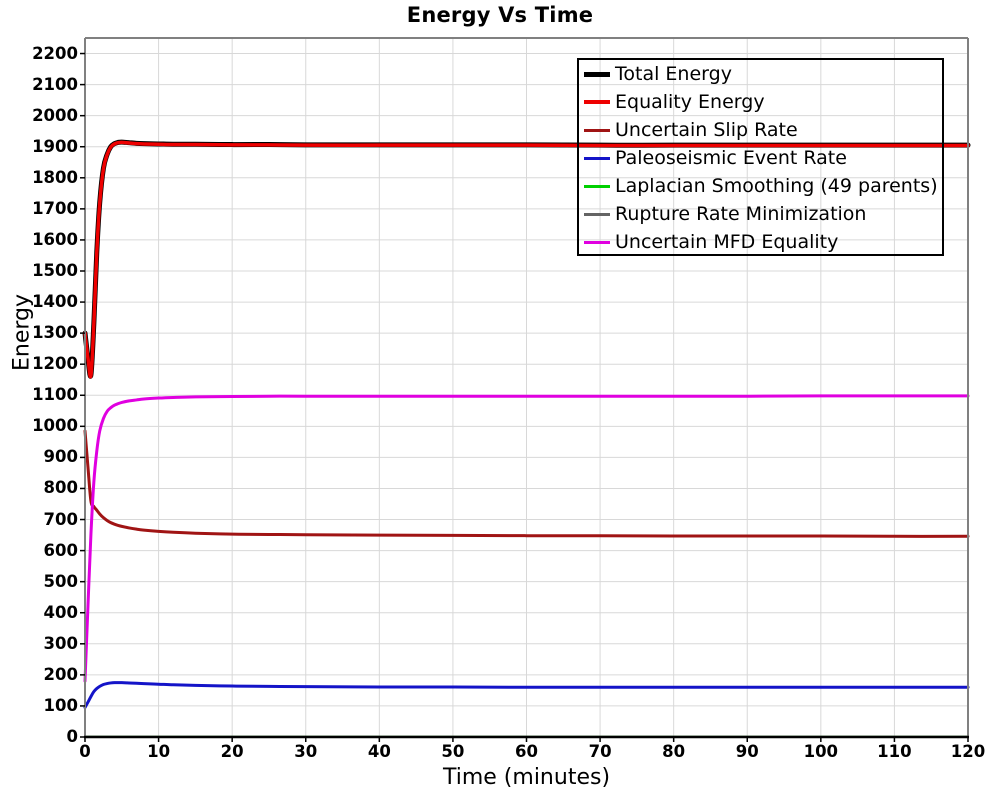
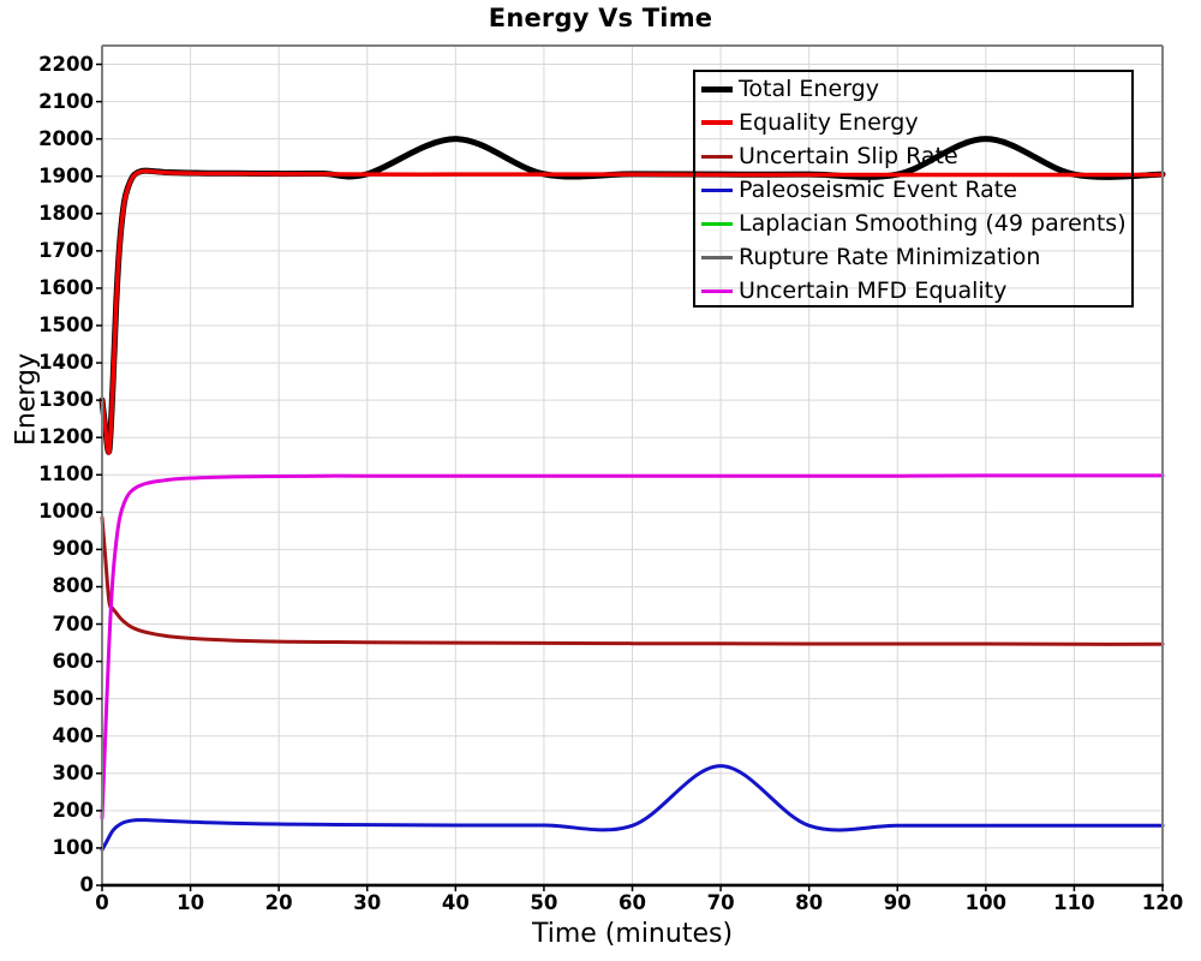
Total Energy/40: 1910 -> 2000
Paleoseismic Event Rate/70: 160 -> 320
Total Energy/100: 1900 -> 2000
